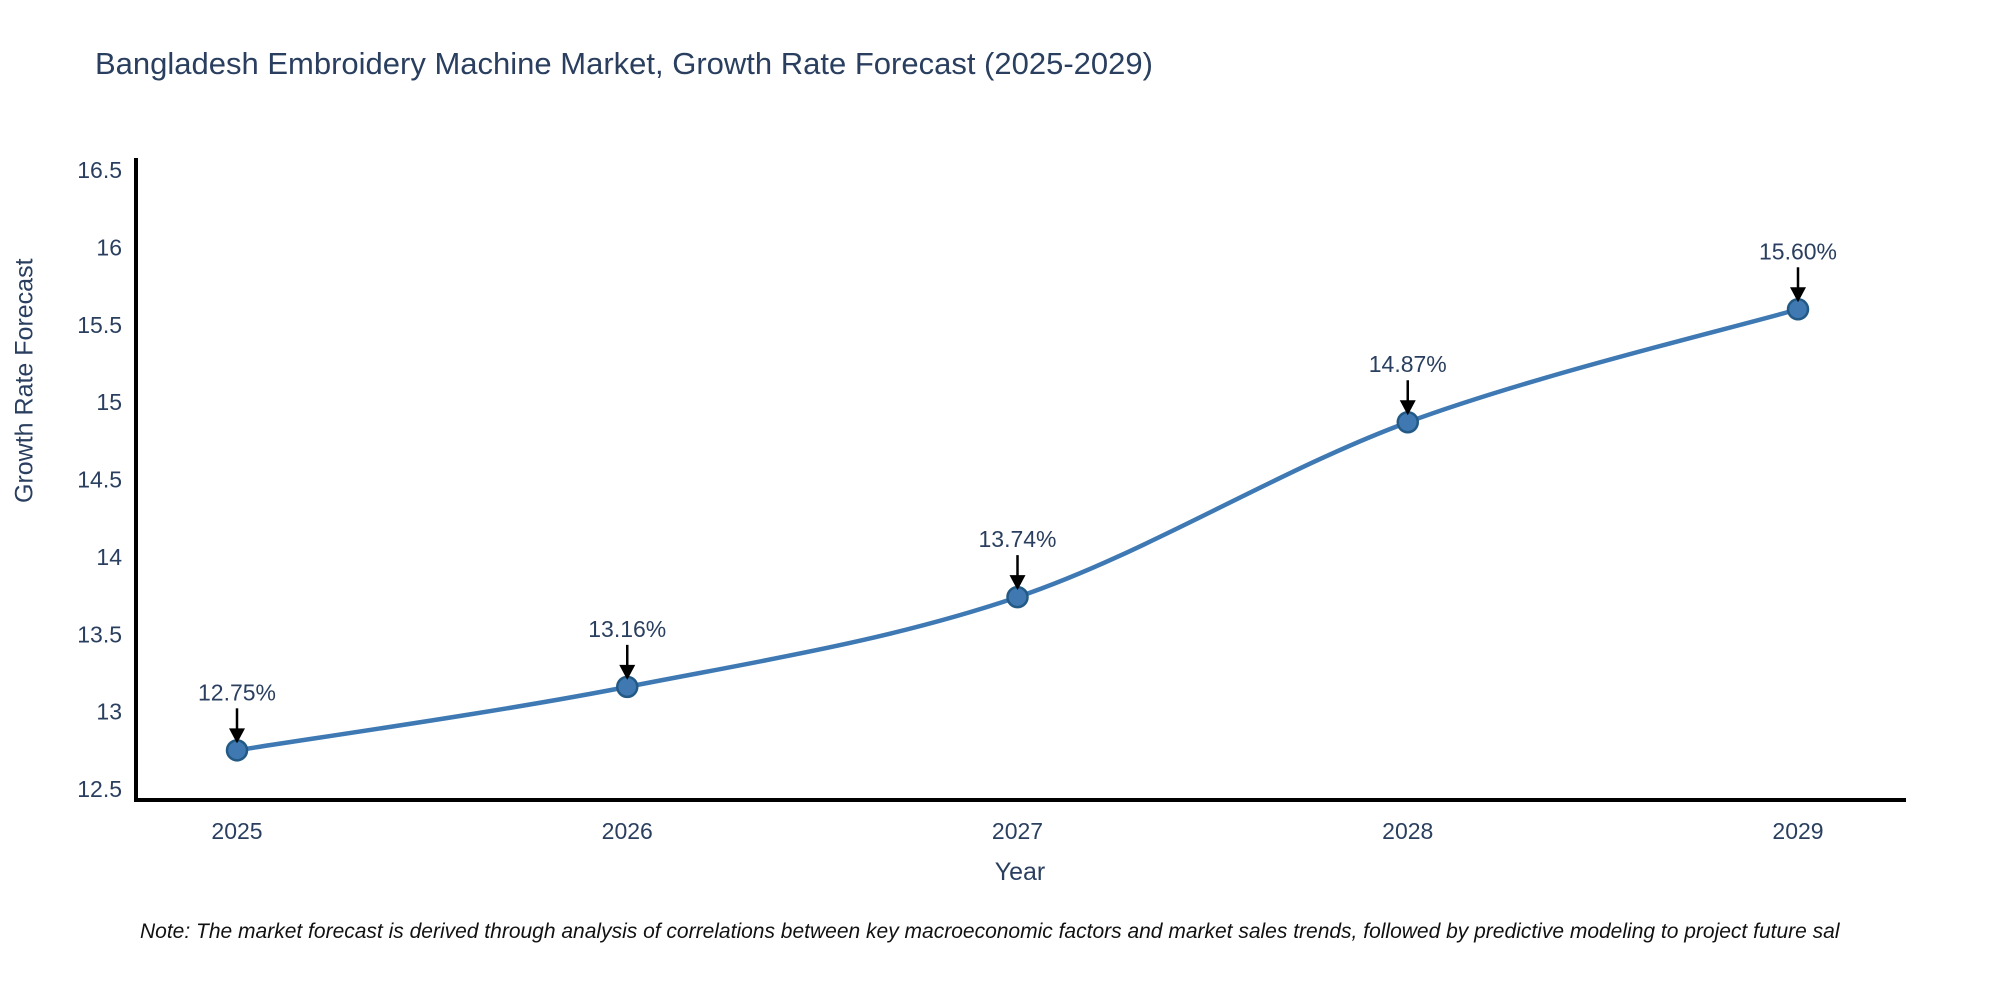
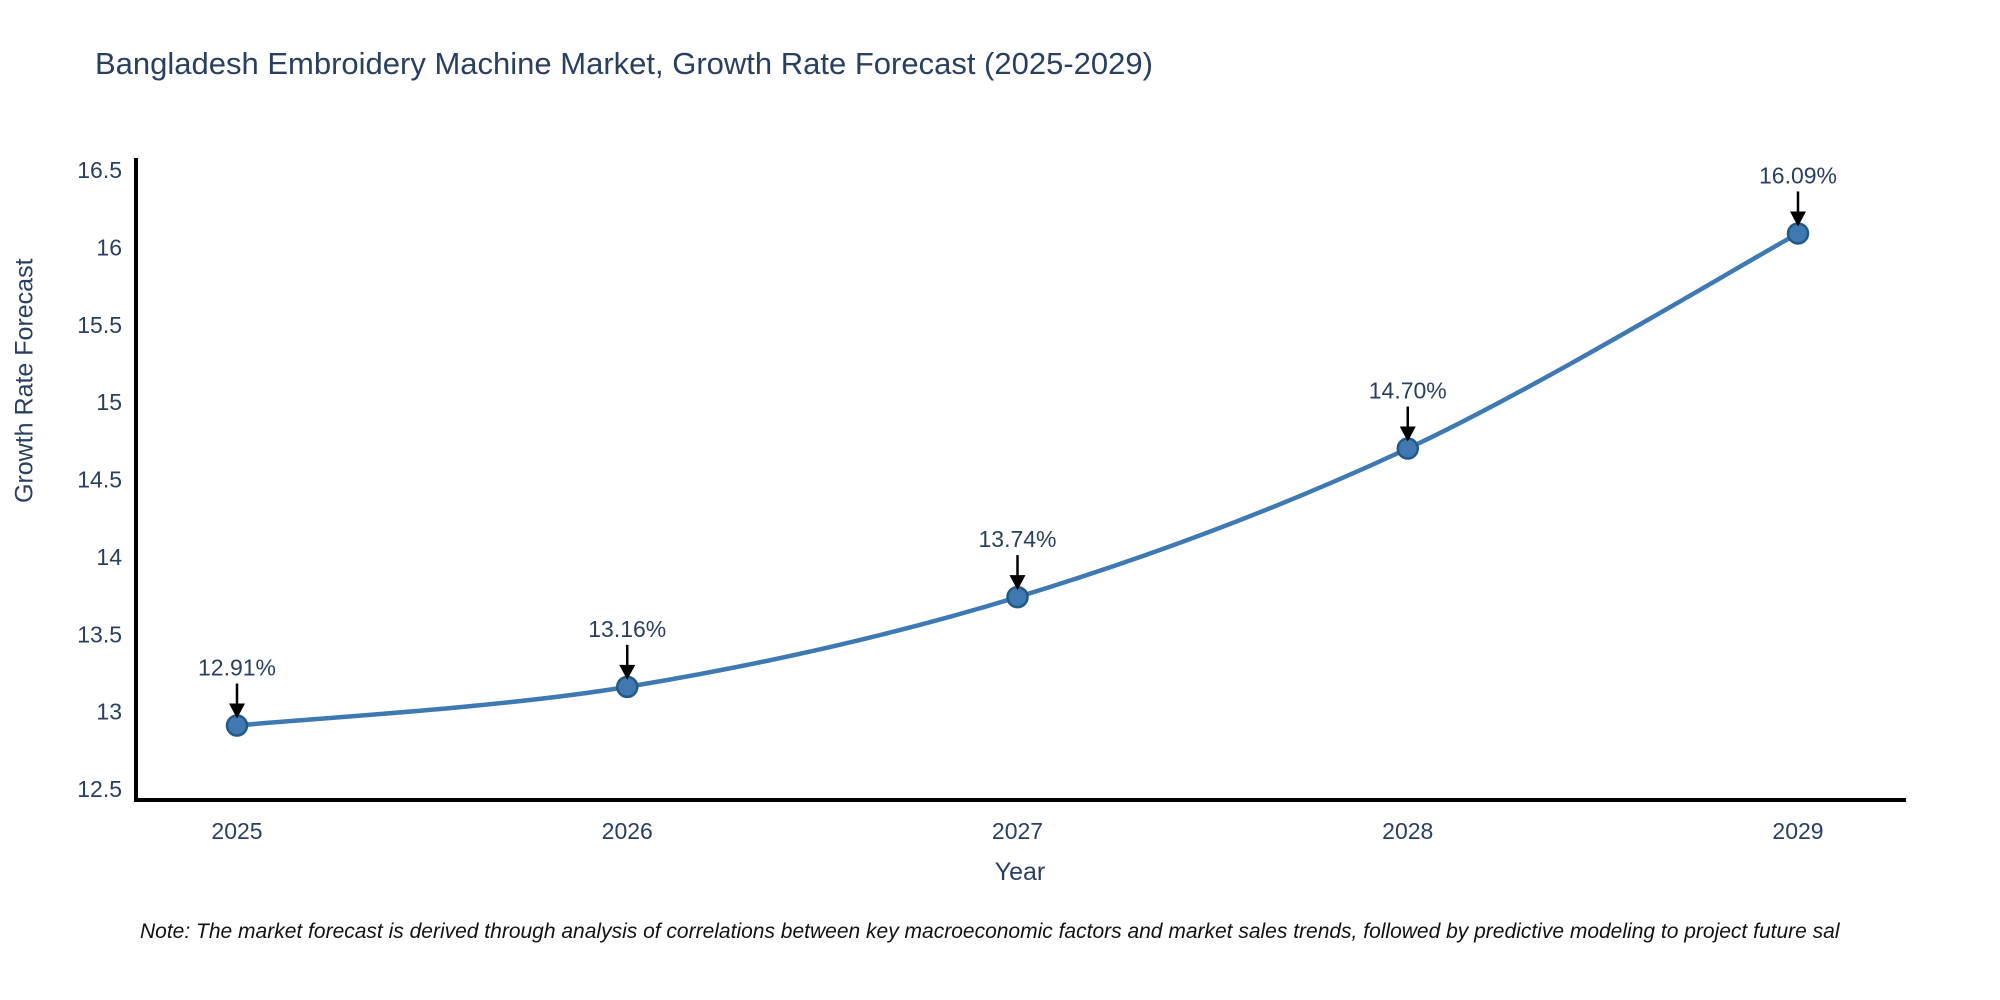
2025: 12.75% -> 12.91%
2028: 14.87% -> 14.70%
2029: 15.60% -> 16.09%
